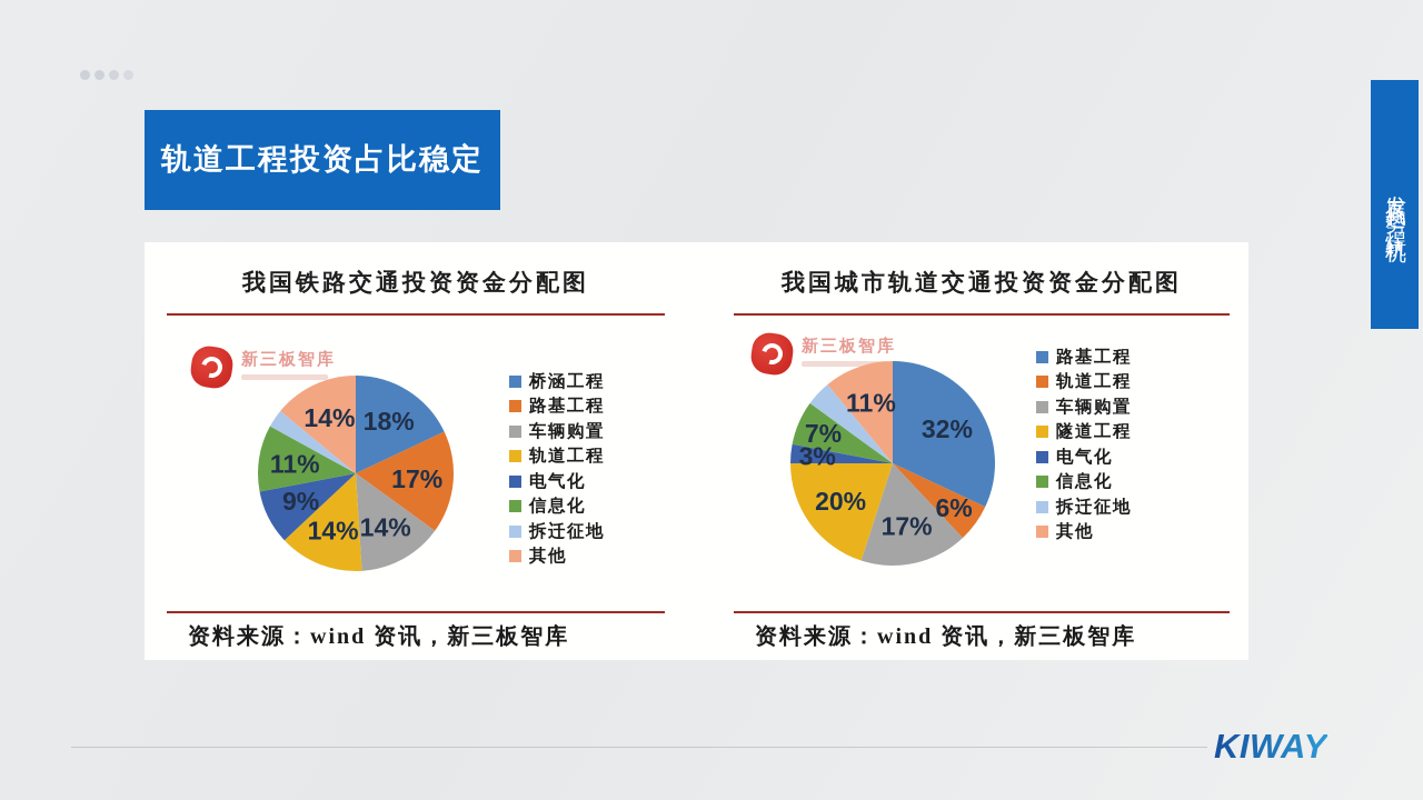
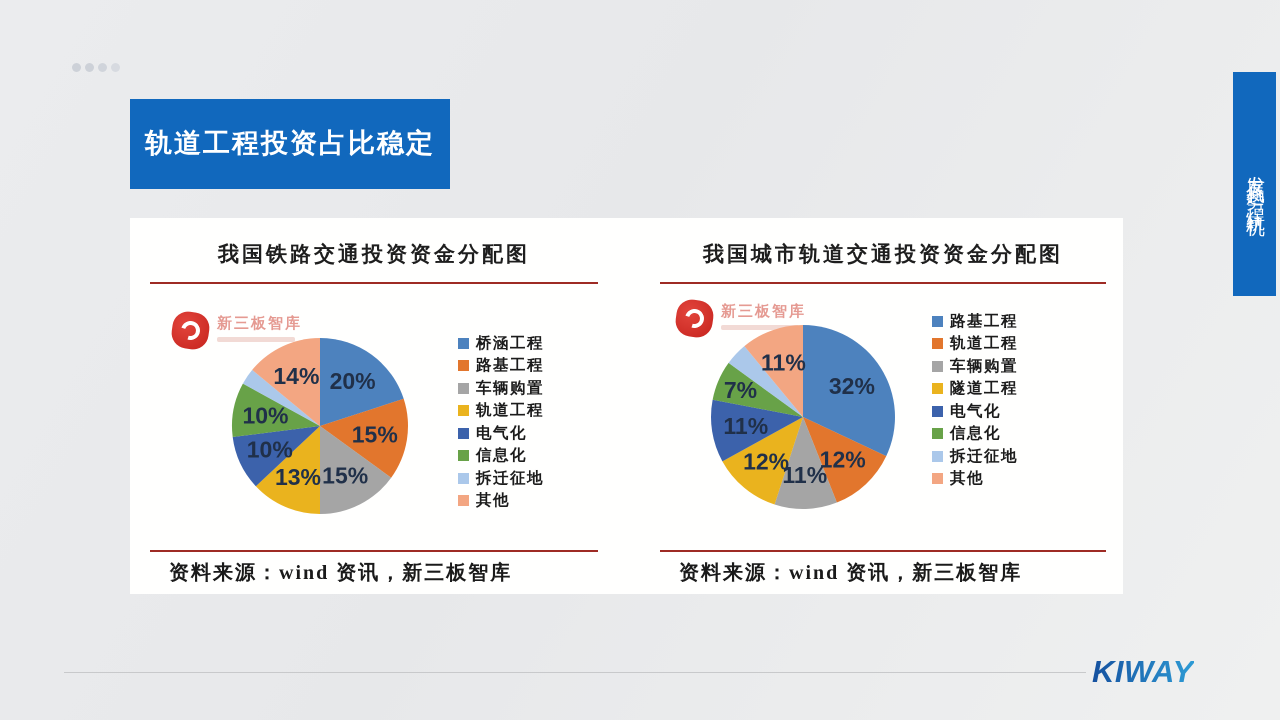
我国铁路交通投资资金分配图/桥涵工程: 18% -> 20%
我国铁路交通投资资金分配图/路基工程: 17% -> 15%
我国铁路交通投资资金分配图/车辆购置: 14% -> 15%
我国铁路交通投资资金分配图/轨道工程: 14% -> 13%
我国铁路交通投资资金分配图/电气化: 9% -> 10%
我国铁路交通投资资金分配图/信息化: 11% -> 10%
我国城市轨道交通投资资金分配图/轨道工程: 6% -> 12%
我国城市轨道交通投资资金分配图/车辆购置: 17% -> 11%
我国城市轨道交通投资资金分配图/隧道工程: 20% -> 12%
我国城市轨道交通投资资金分配图/电气化: 3% -> 11%
